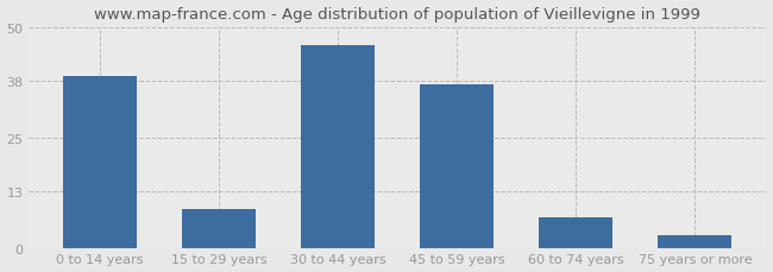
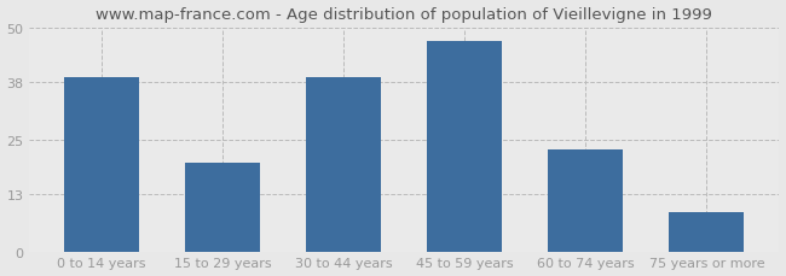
15 to 29 years: 9 -> 20
30 to 44 years: 46 -> 39
45 to 59 years: 37 -> 47
60 to 74 years: 7 -> 23
75 years or more: 3 -> 9
